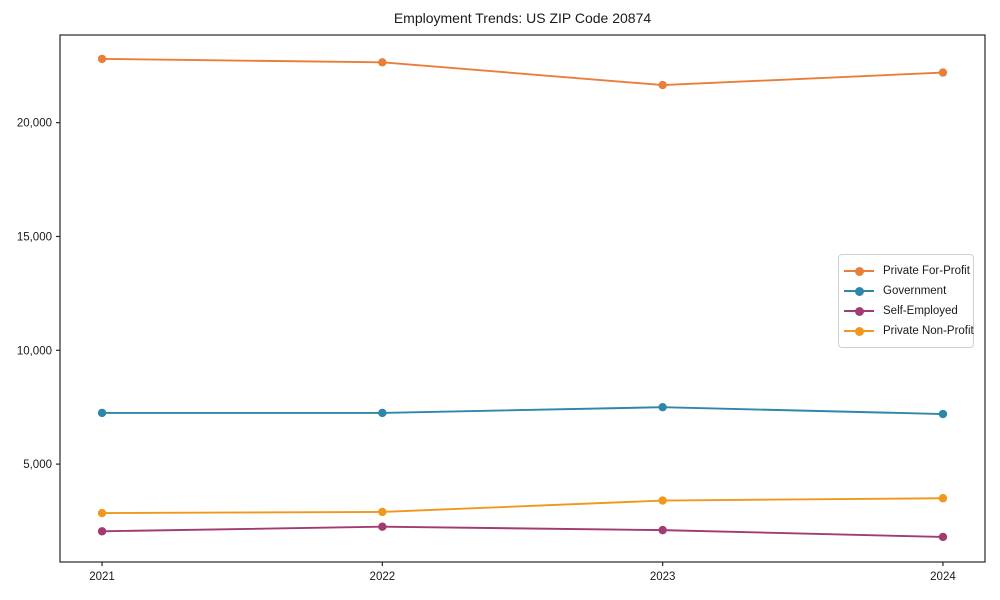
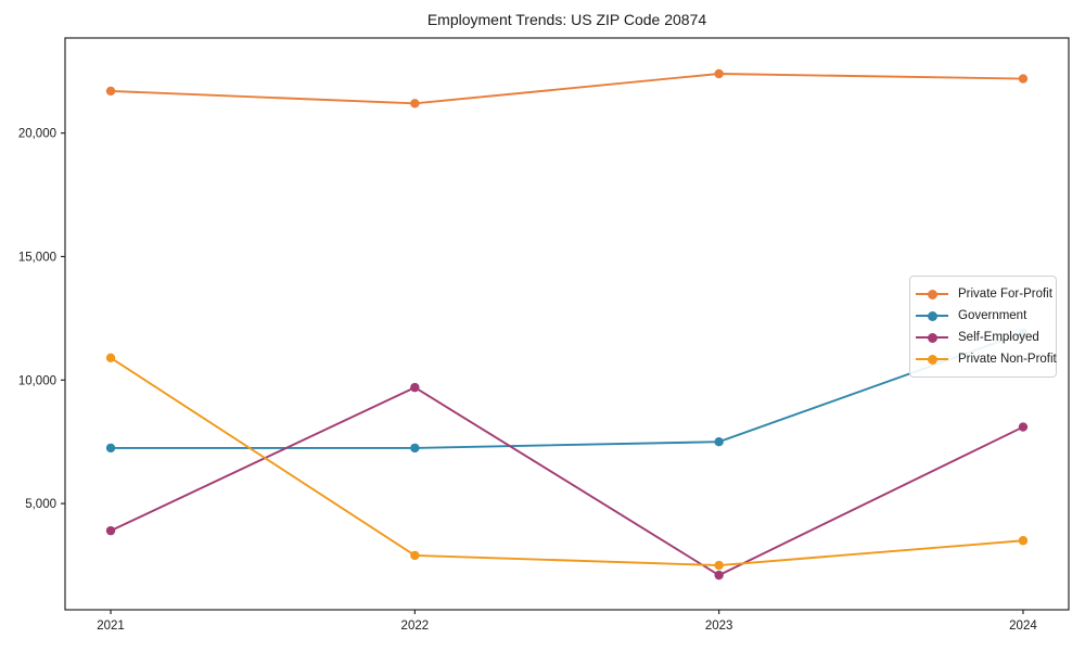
Private For-Profit/2021: 22800 -> 21700
Self-Employed/2021: 2000 -> 3900
Private Non-Profit/2021: 2800 -> 10900
Private For-Profit/2022: 22600 -> 21200
Self-Employed/2022: 2200 -> 9700
Private For-Profit/2023: 21600 -> 22400
Private Non-Profit/2023: 3400 -> 2500
Government/2024: 7200 -> 11900
Self-Employed/2024: 1800 -> 8100
